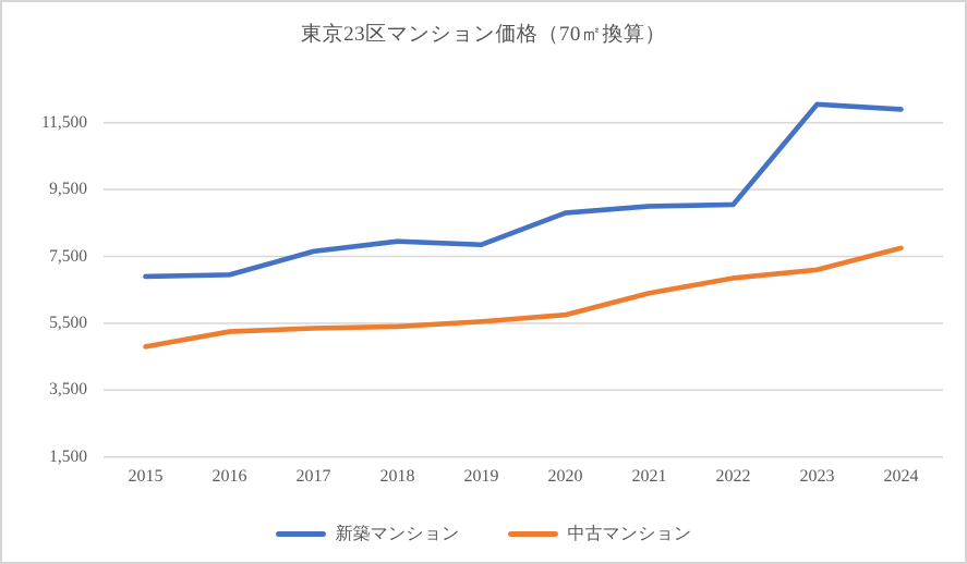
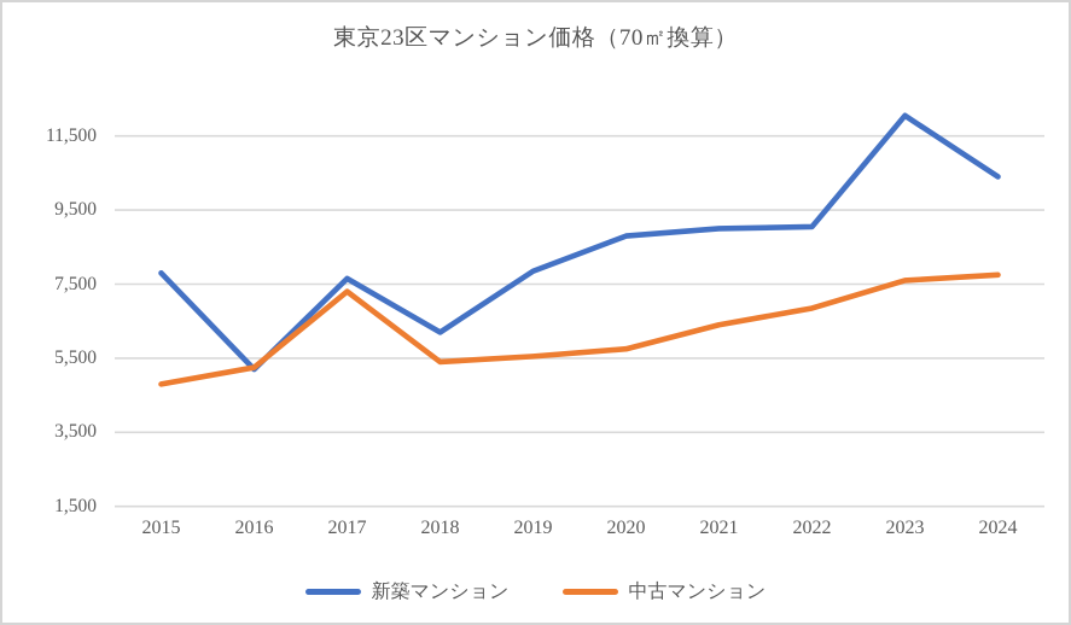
新築マンション/2015: 6900 -> 7800
新築マンション/2016: 7000 -> 5200
中古マンション/2017: 5400 -> 7300
新築マンション/2018: 8000 -> 6200
中古マンション/2023: 7100 -> 7600
新築マンション/2024: 11900 -> 10400
